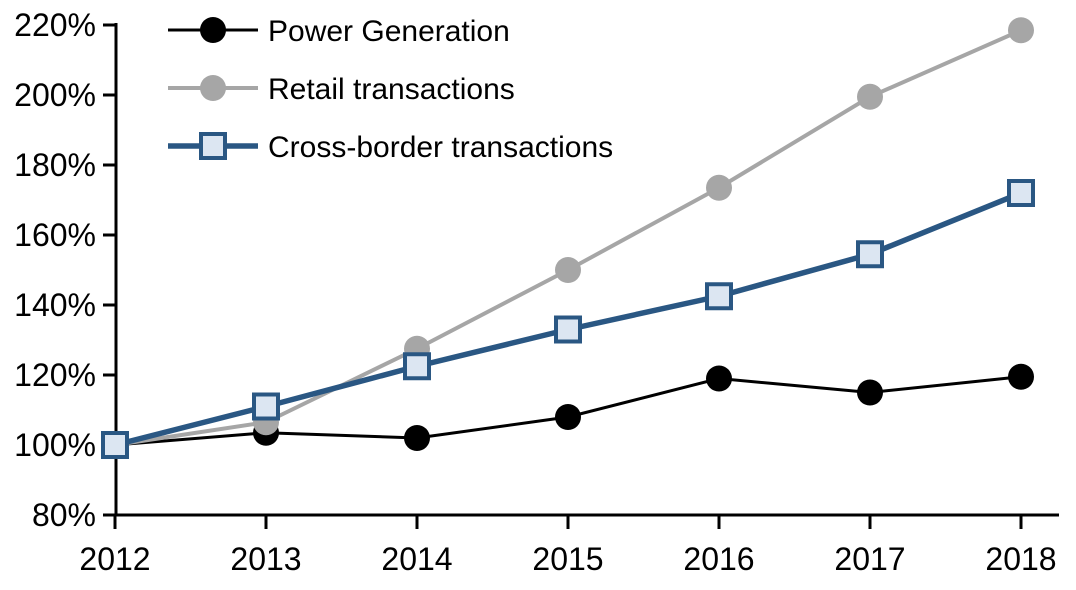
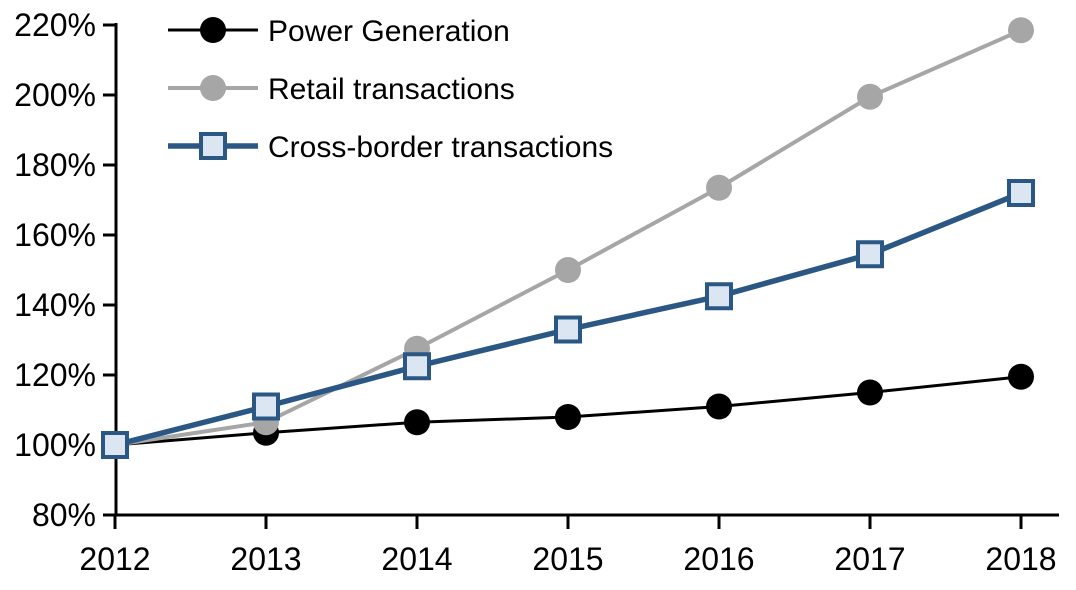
Power Generation/2014: 102% -> 106%
Power Generation/2016: 119% -> 111%
